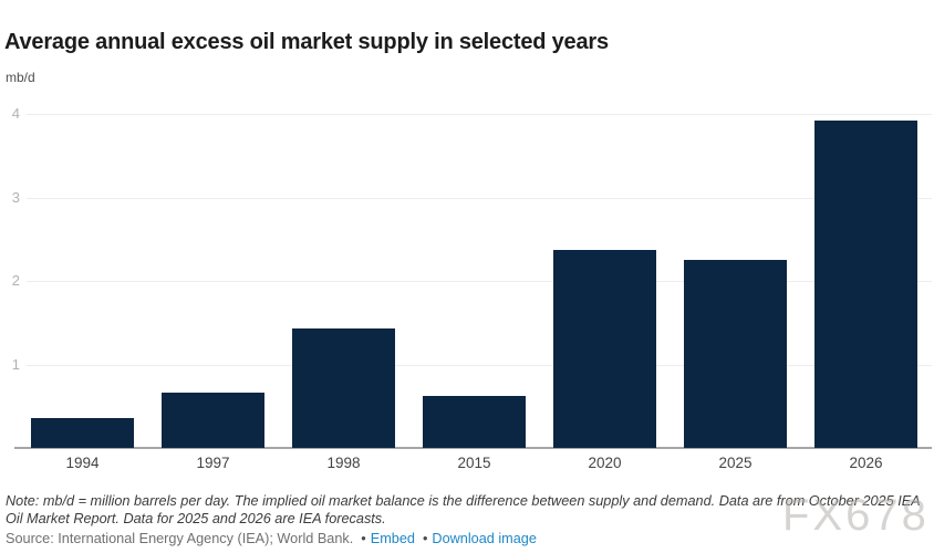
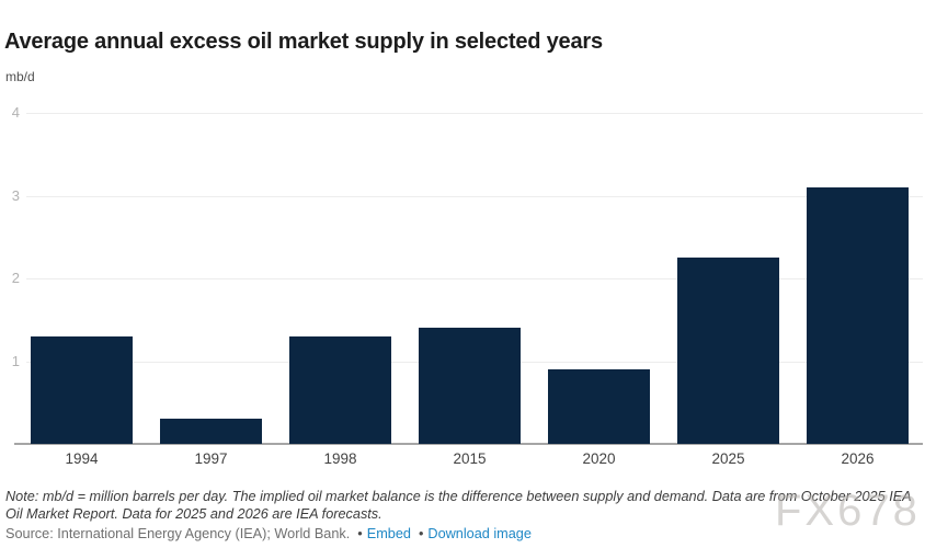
1994: 0.4 -> 1.3
1997: 0.7 -> 0.3
1998: 1.4 -> 1.3
2015: 0.6 -> 1.4
2020: 2.4 -> 0.9
2026: 3.9 -> 3.1
